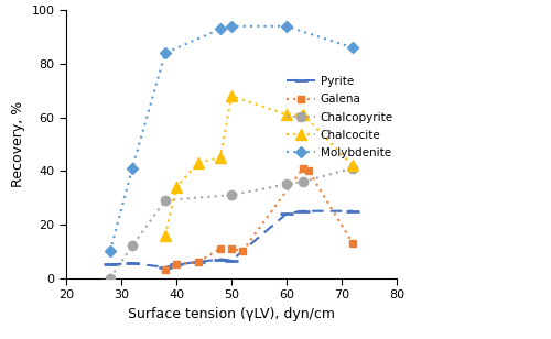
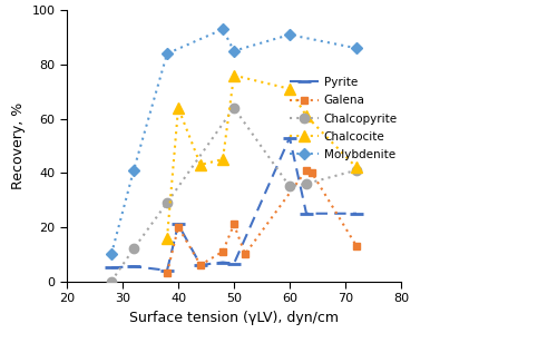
Pyrite/40: 5.0 -> 21.0
Galena/40: 5 -> 20
Chalcocite/40: 34 -> 64
Galena/50: 11 -> 21
Chalcopyrite/50: 31 -> 64
Chalcocite/50: 68 -> 76
Molybdenite/50: 94 -> 85
Pyrite/60: 24.0 -> 53.0
Chalcocite/60: 61 -> 71
Molybdenite/60: 94 -> 91
